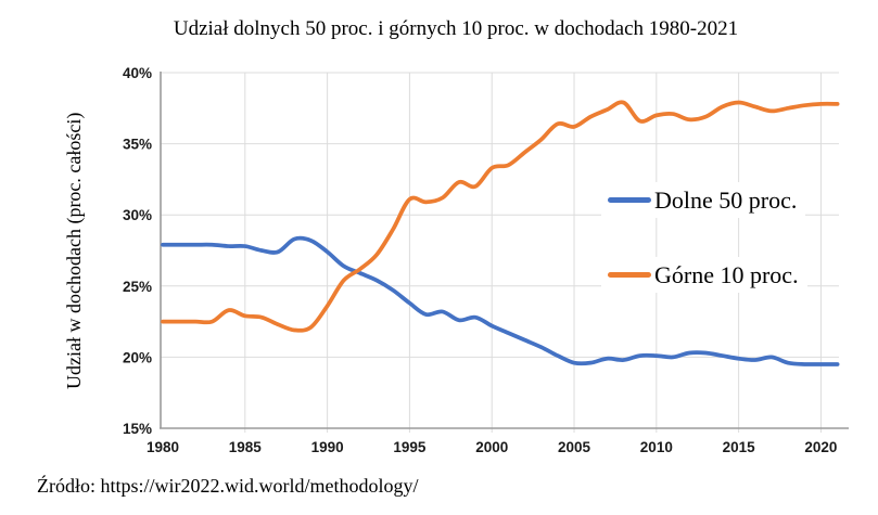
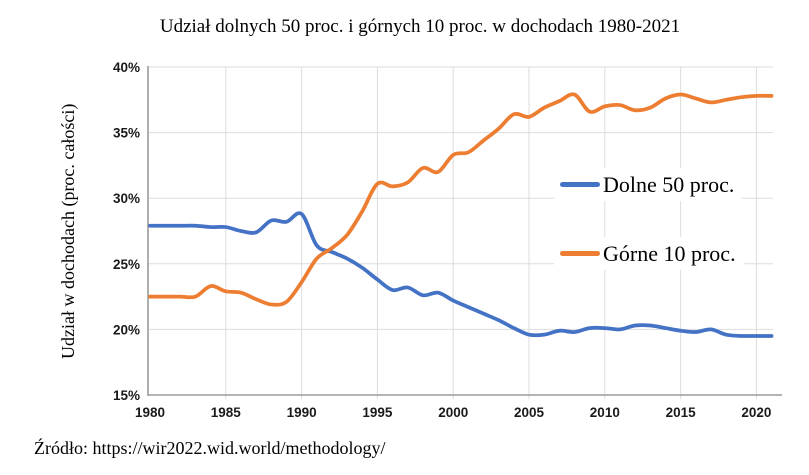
Dolne 50 proc./1990: 27.4% -> 28.8%
